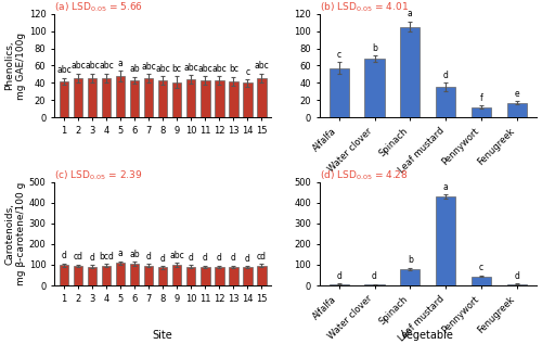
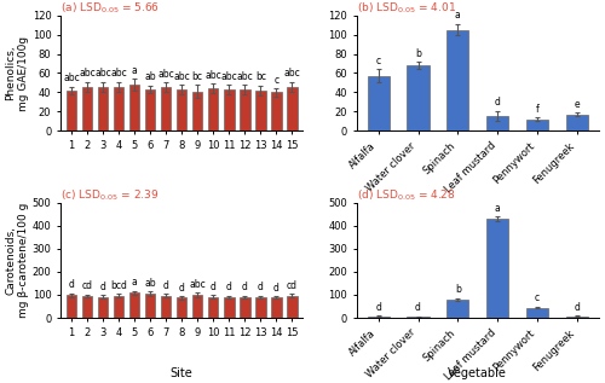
Leaf mustard: 35 -> 16
